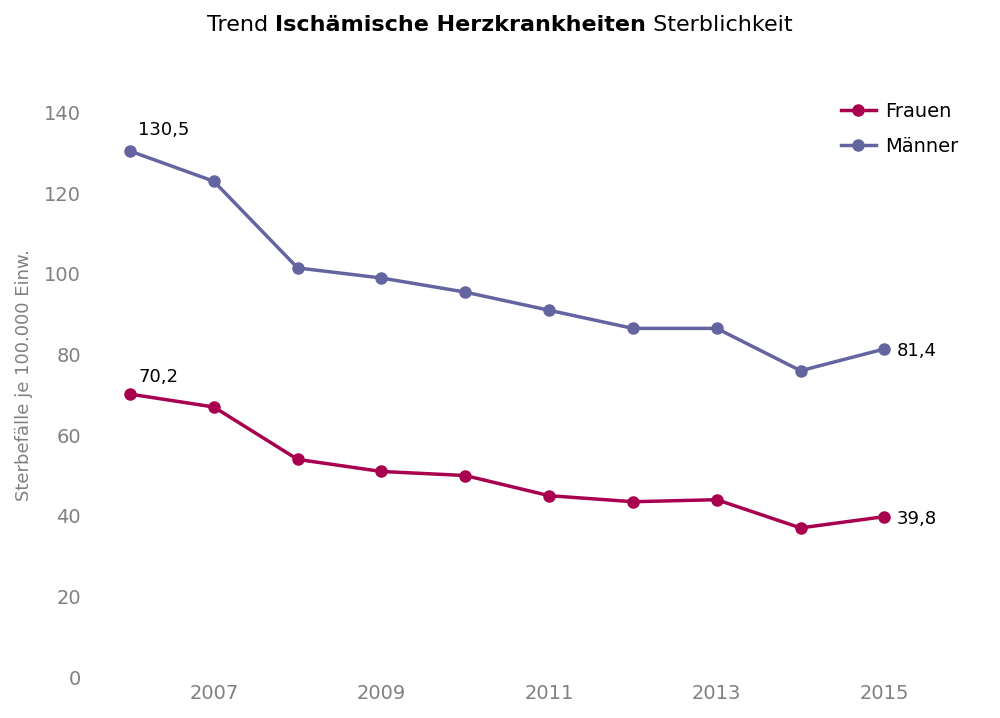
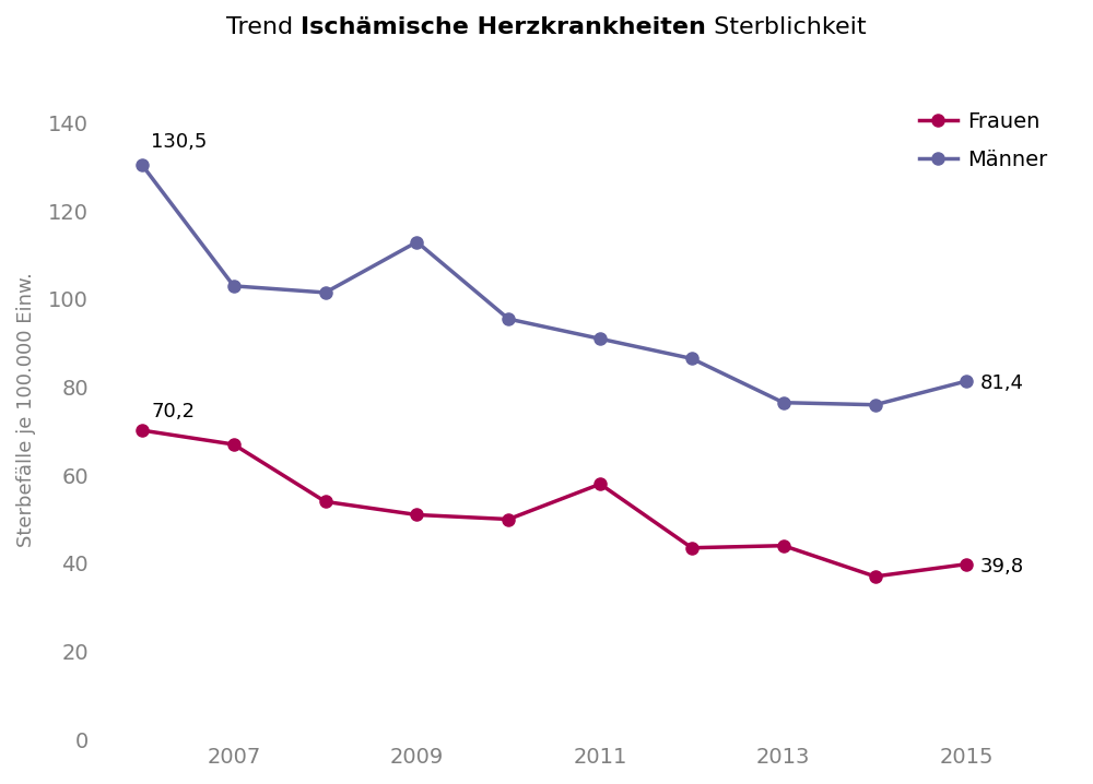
Männer/2007: 123.0 -> 103.0
Männer/2009: 99.0 -> 113.0
Frauen/2011: 45.0 -> 58.0
Männer/2013: 86.5 -> 76.5
